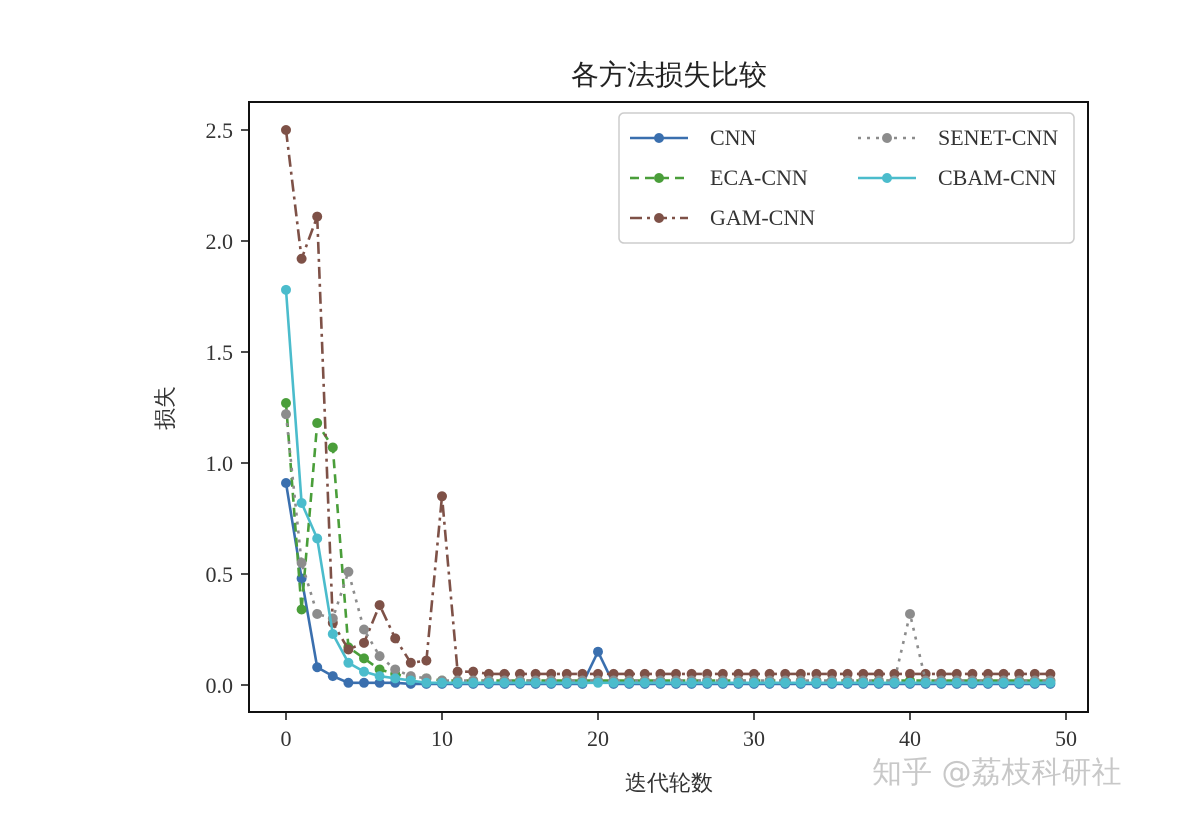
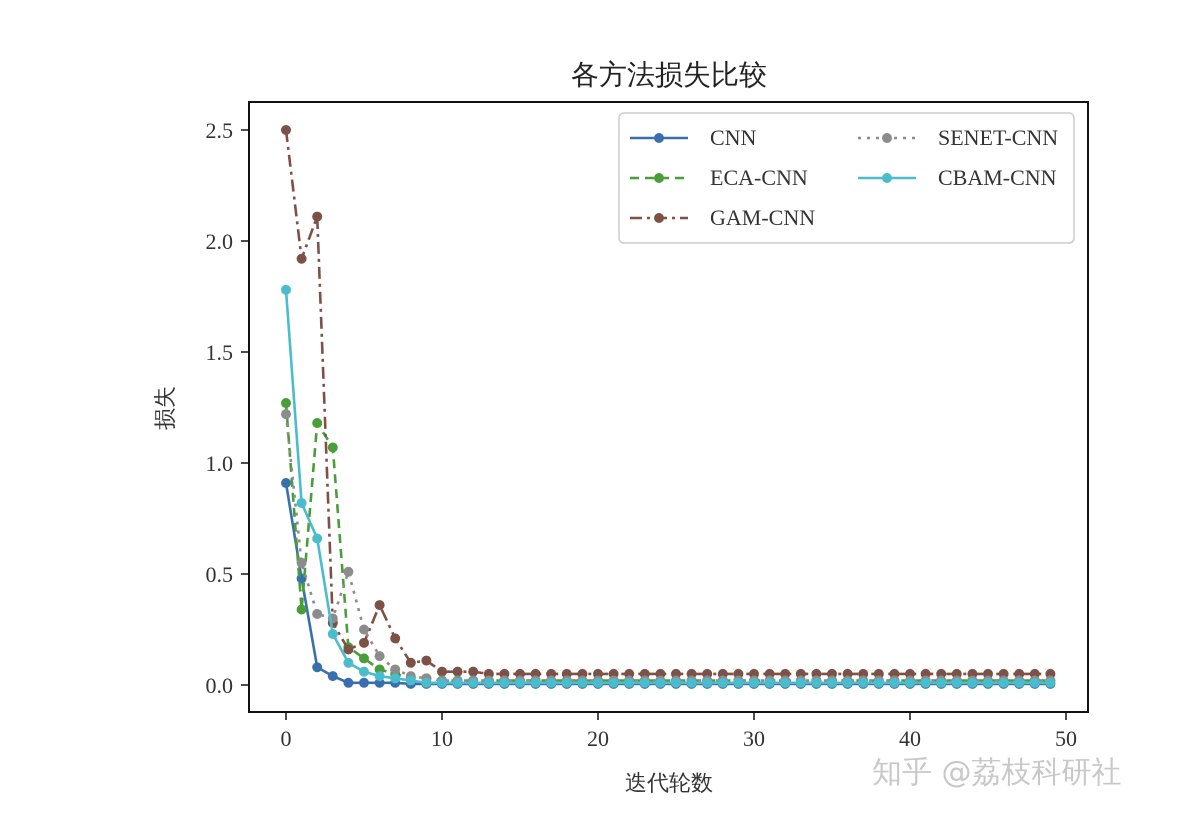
GAM-CNN/10: 0.85 -> 0.06
CNN/20: 0.15 -> 0.01
SENET-CNN/40: 0.32 -> 0.02
